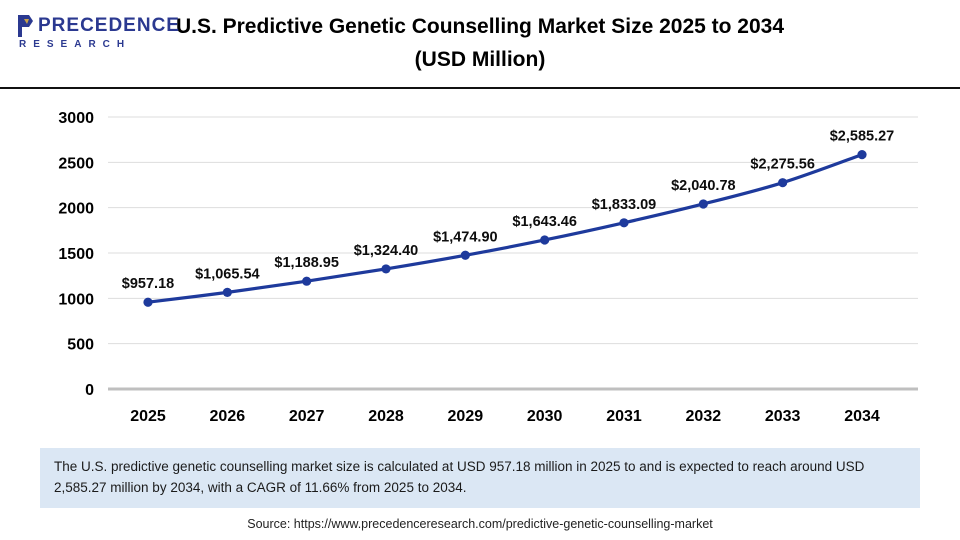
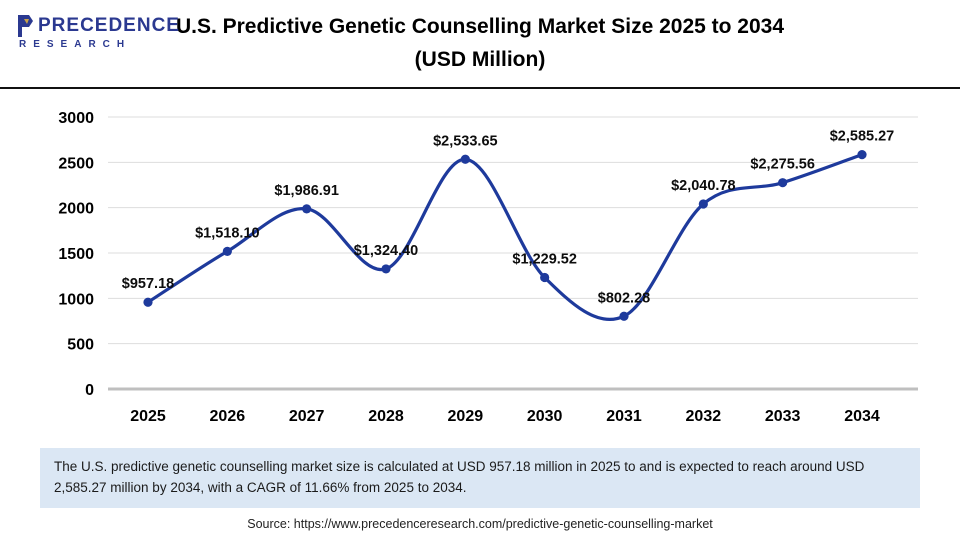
2026: $1,065.54 -> $1,518.10
2027: $1,188.95 -> $1,986.91
2029: $1,474.90 -> $2,533.65
2030: $1,643.46 -> $1,229.52
2031: $1,833.09 -> $802.28
